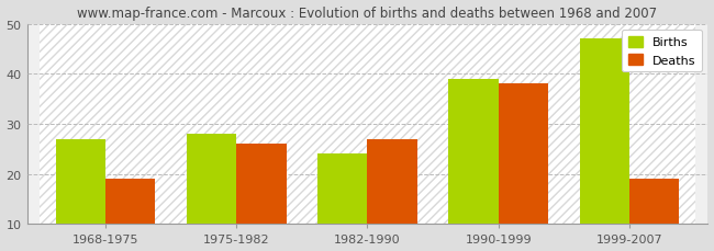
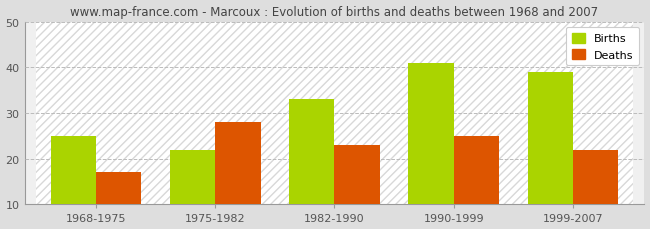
Births/1968-1975: 27 -> 25
Deaths/1968-1975: 19 -> 17
Births/1975-1982: 28 -> 22
Deaths/1975-1982: 26 -> 28
Births/1982-1990: 24 -> 33
Deaths/1982-1990: 27 -> 23
Births/1990-1999: 39 -> 41
Deaths/1990-1999: 38 -> 25
Births/1999-2007: 47 -> 39
Deaths/1999-2007: 19 -> 22
